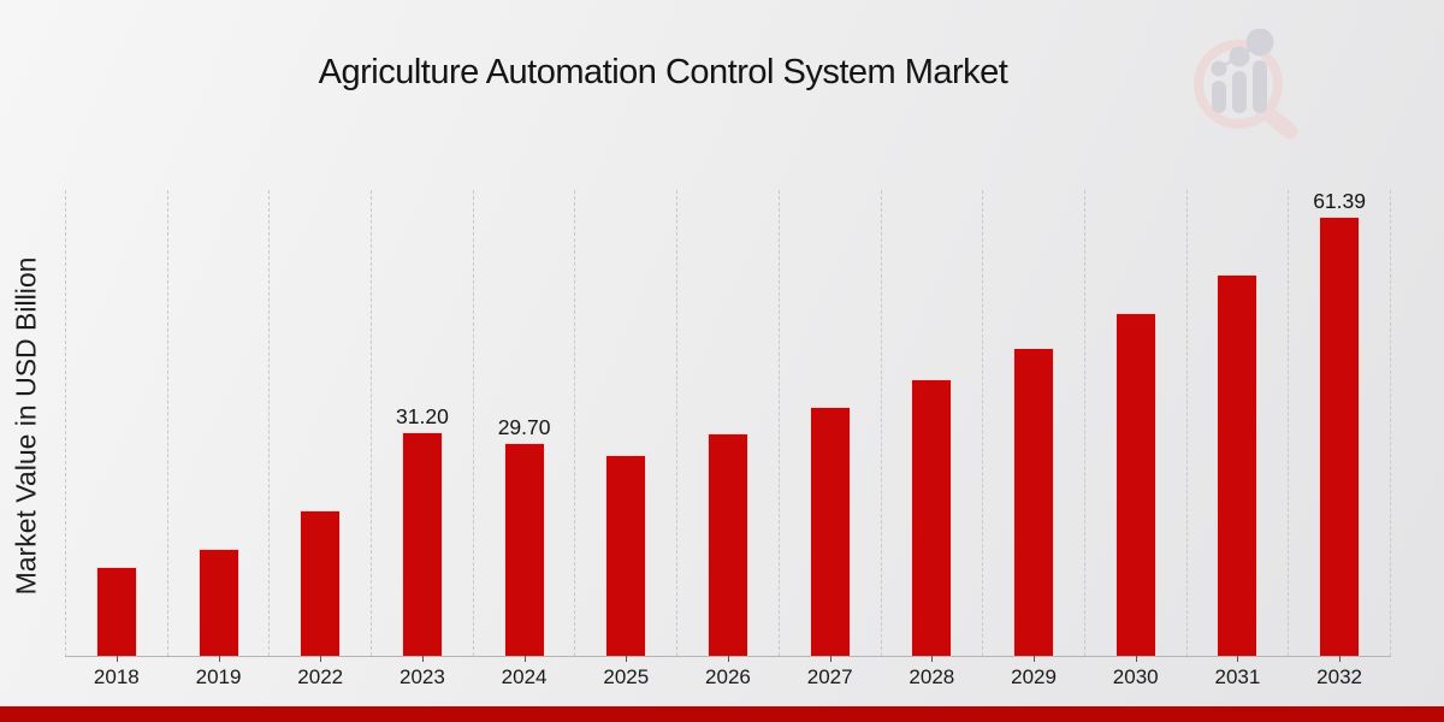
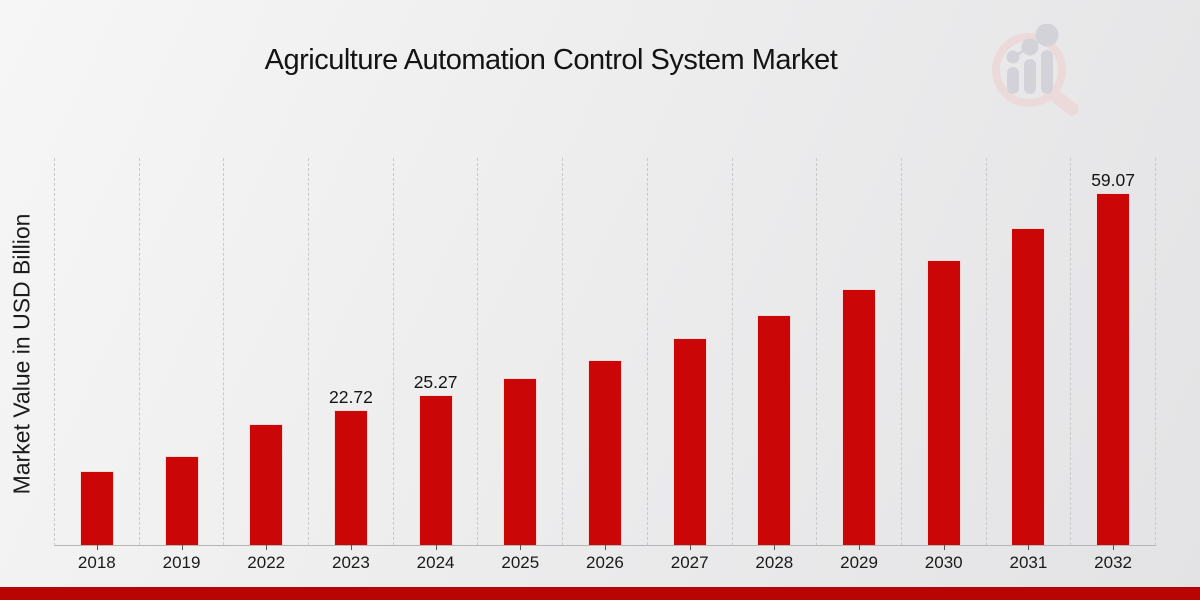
2023: 31.20 -> 22.72
2024: 29.70 -> 25.27
2032: 61.39 -> 59.07
